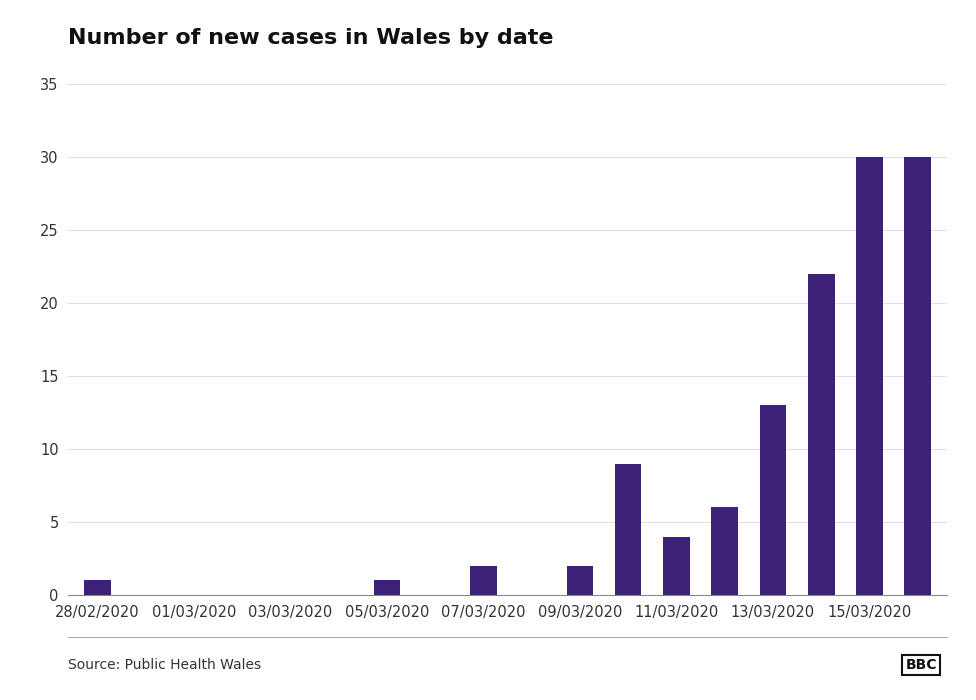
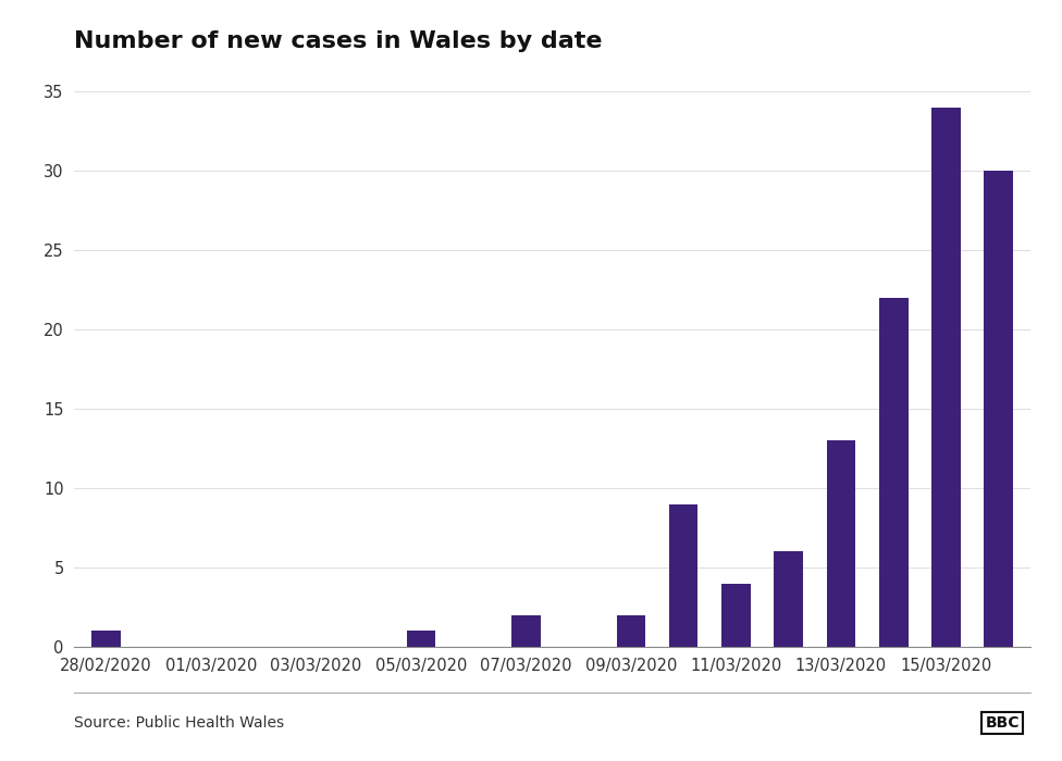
15/03/2020: 30 -> 34
